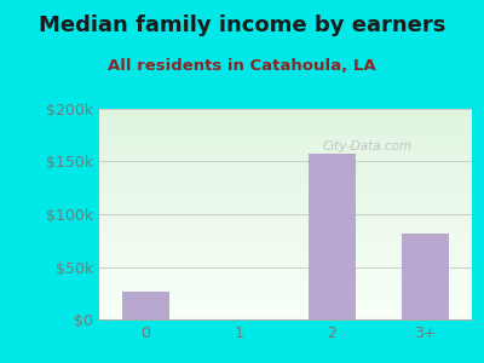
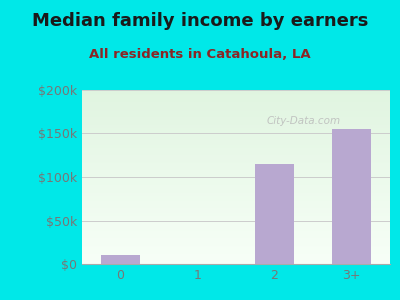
0: $26k -> $10k
2: $158k -> $115k
3+: $82k -> $155k
